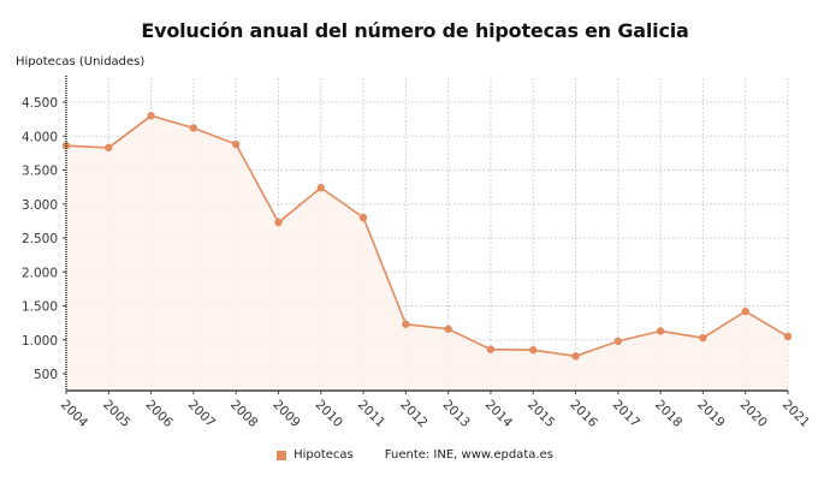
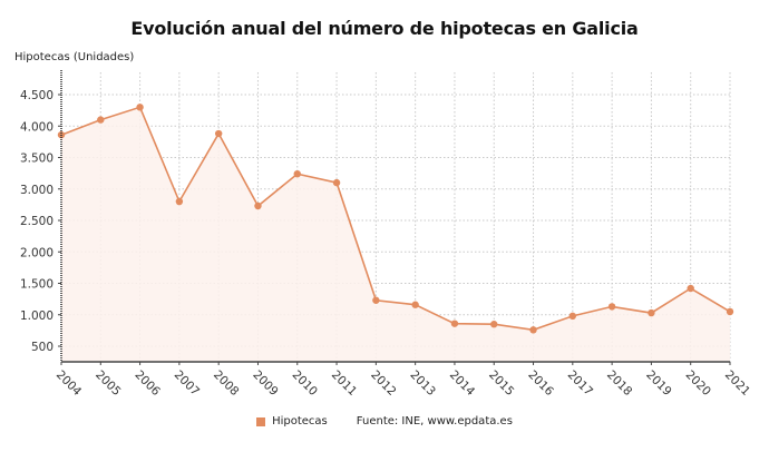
2005: 3800 -> 4100
2007: 4100 -> 2800
2011: 2800 -> 3100
